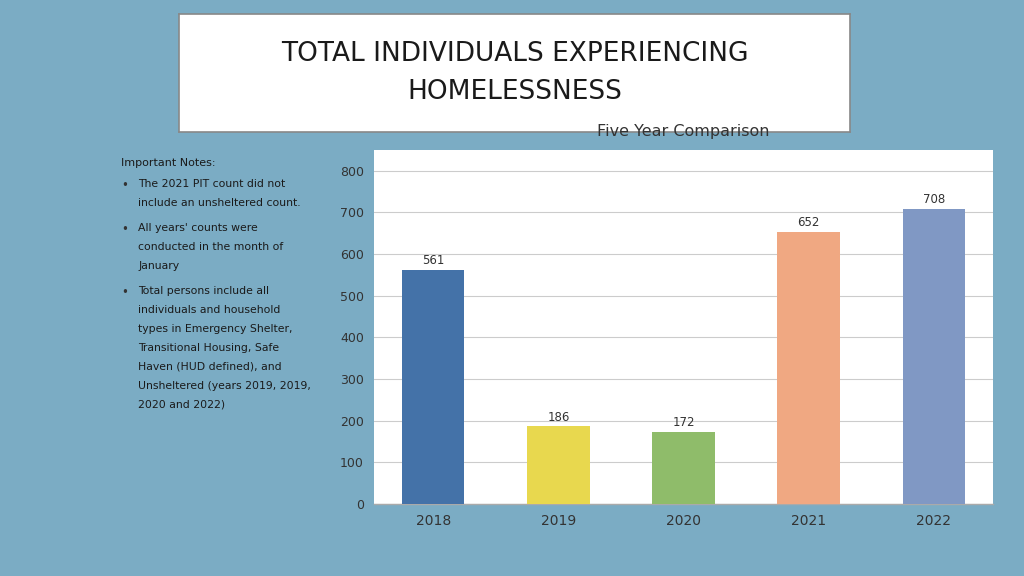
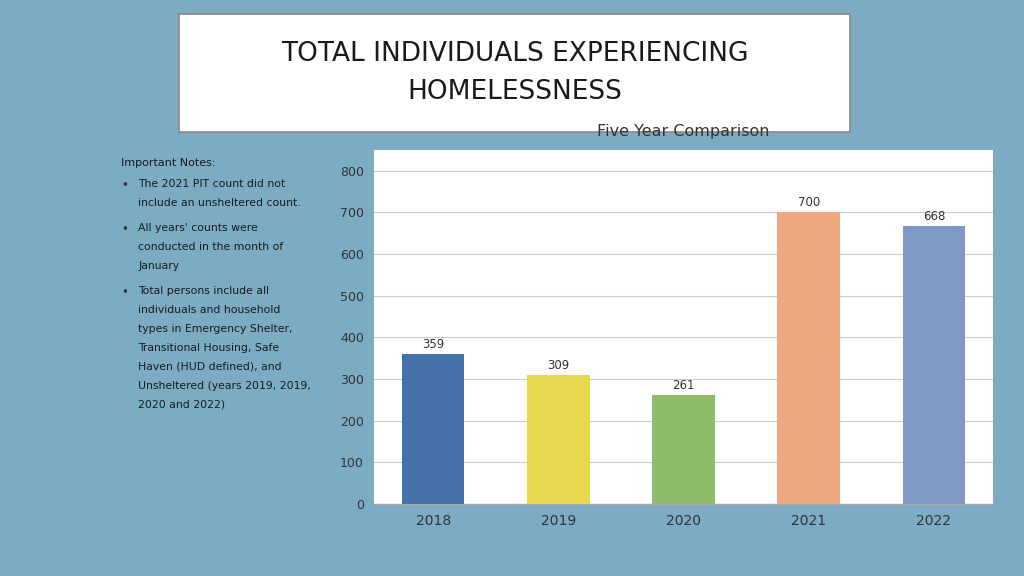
2018: 561 -> 359
2019: 186 -> 309
2020: 172 -> 261
2021: 652 -> 700
2022: 708 -> 668
